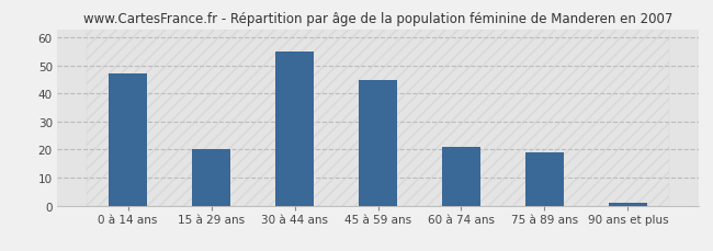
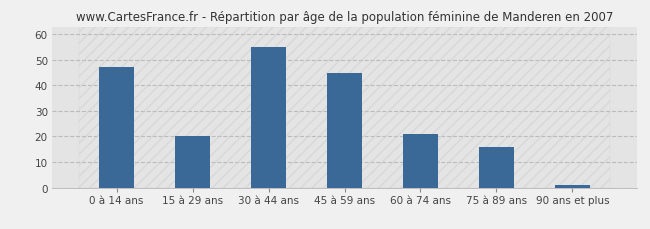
75 à 89 ans: 19 -> 16
